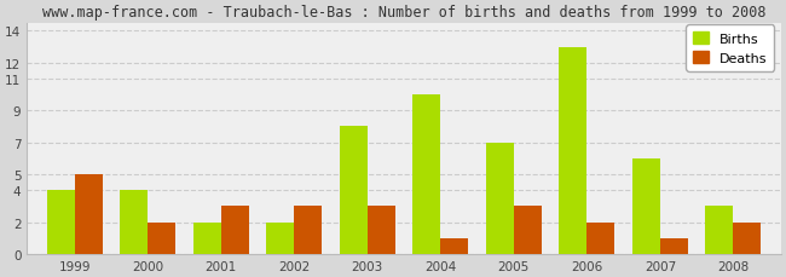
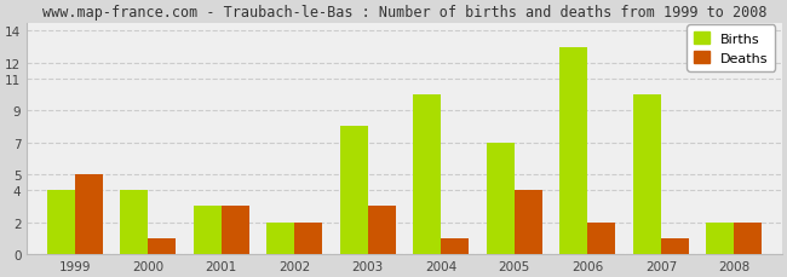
Deaths/2000: 2 -> 1
Births/2001: 2 -> 3
Deaths/2002: 3 -> 2
Deaths/2005: 3 -> 4
Births/2007: 6 -> 10
Births/2008: 3 -> 2
